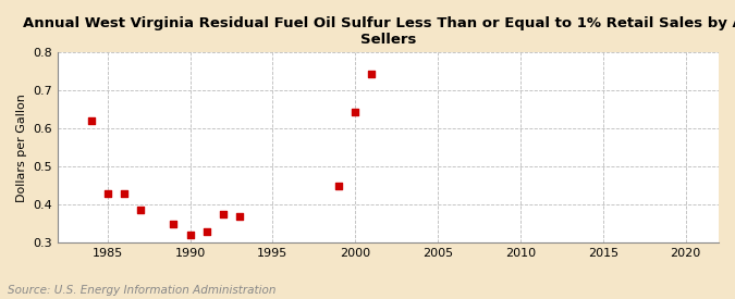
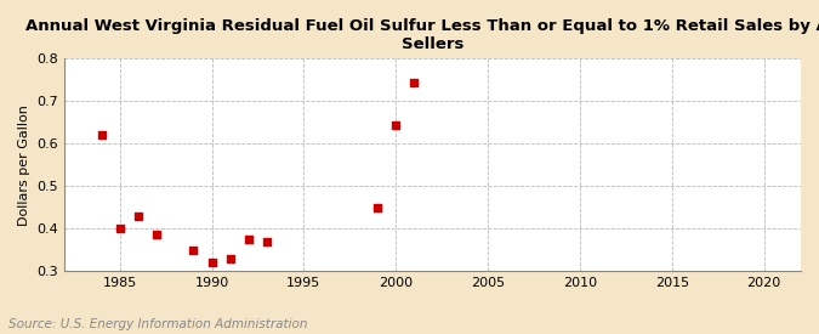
1985: 0.430 -> 0.400
